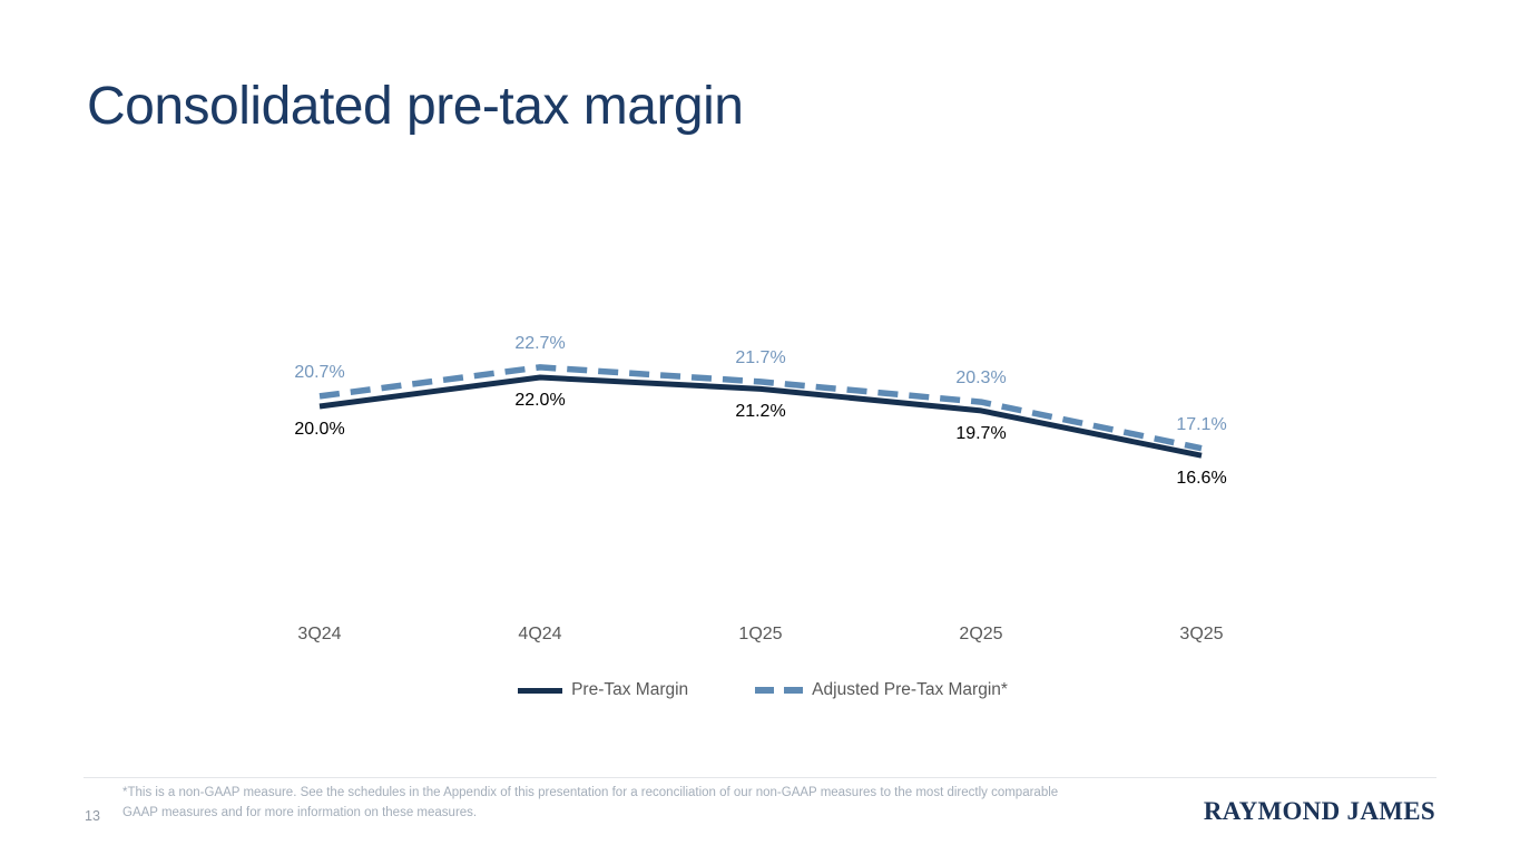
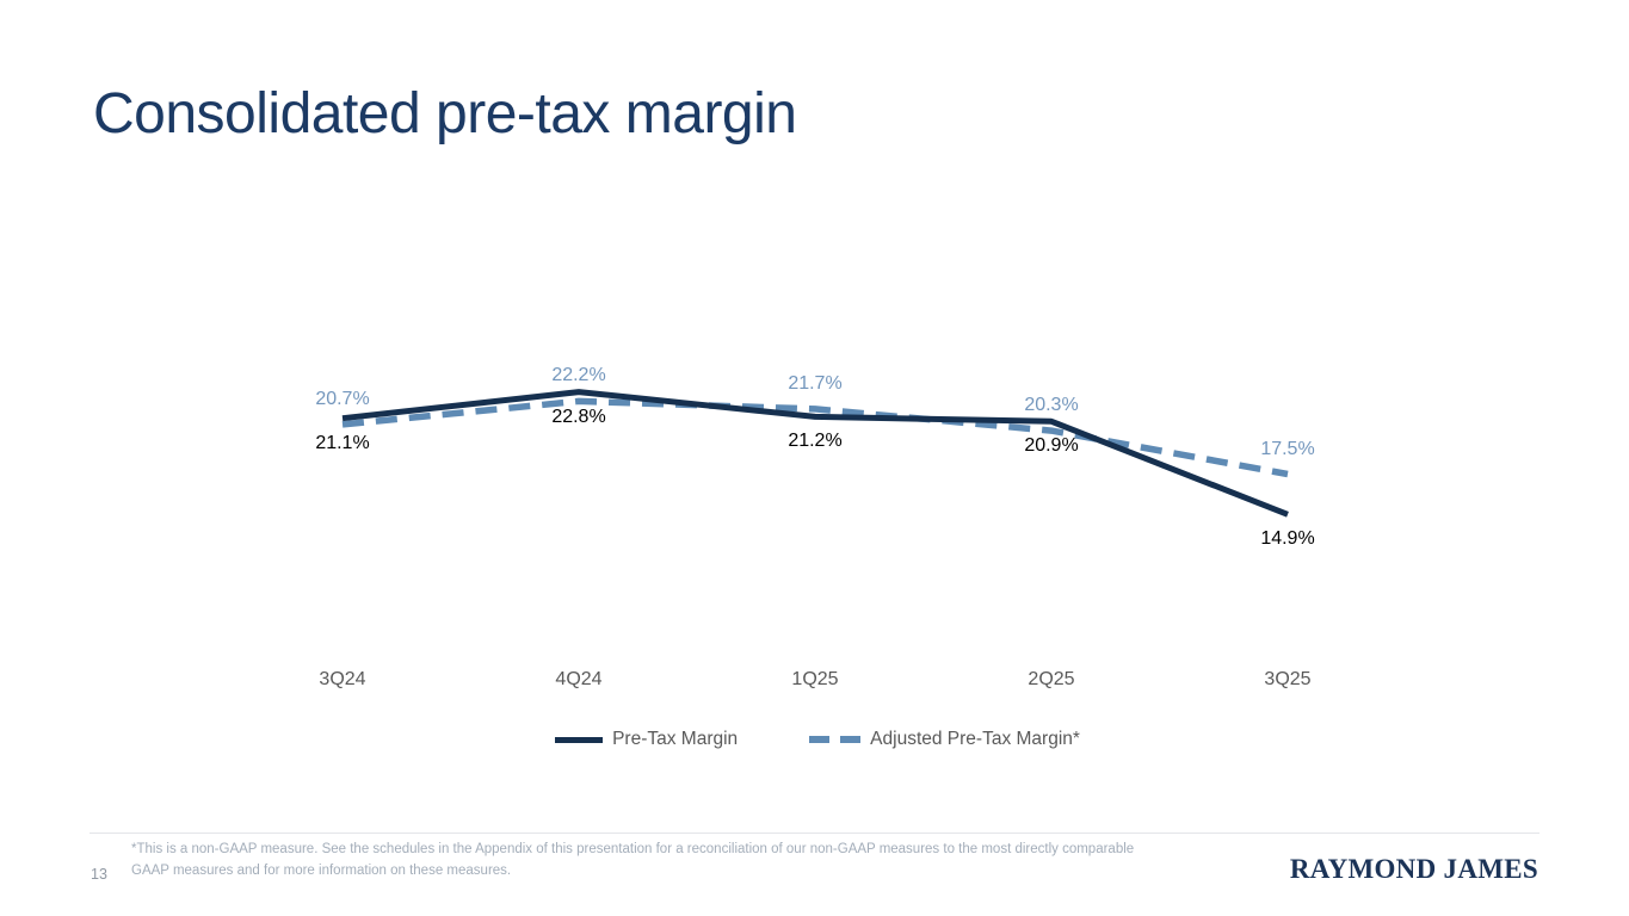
Pre-Tax Margin/3Q24: 20.0% -> 21.1%
Pre-Tax Margin/4Q24: 22.0% -> 22.8%
Adjusted Pre-Tax Margin*/4Q24: 22.7% -> 22.2%
Pre-Tax Margin/2Q25: 19.7% -> 20.9%
Pre-Tax Margin/3Q25: 16.6% -> 14.9%
Adjusted Pre-Tax Margin*/3Q25: 17.1% -> 17.5%
